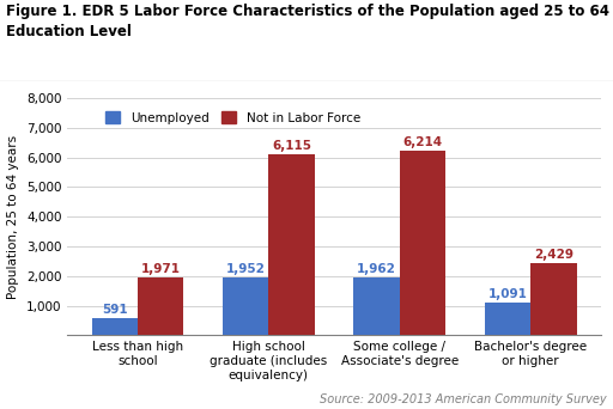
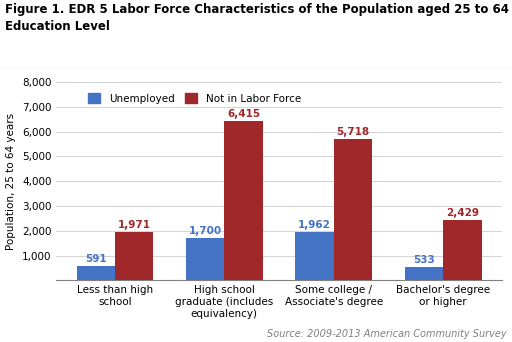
Unemployed/High school graduate (includes equivalency): 1,952 -> 1,700
Not in Labor Force/High school graduate (includes equivalency): 6,115 -> 6,415
Not in Labor Force/Some college / Associate's degree: 6,214 -> 5,718
Unemployed/Bachelor's degree or higher: 1,091 -> 533
